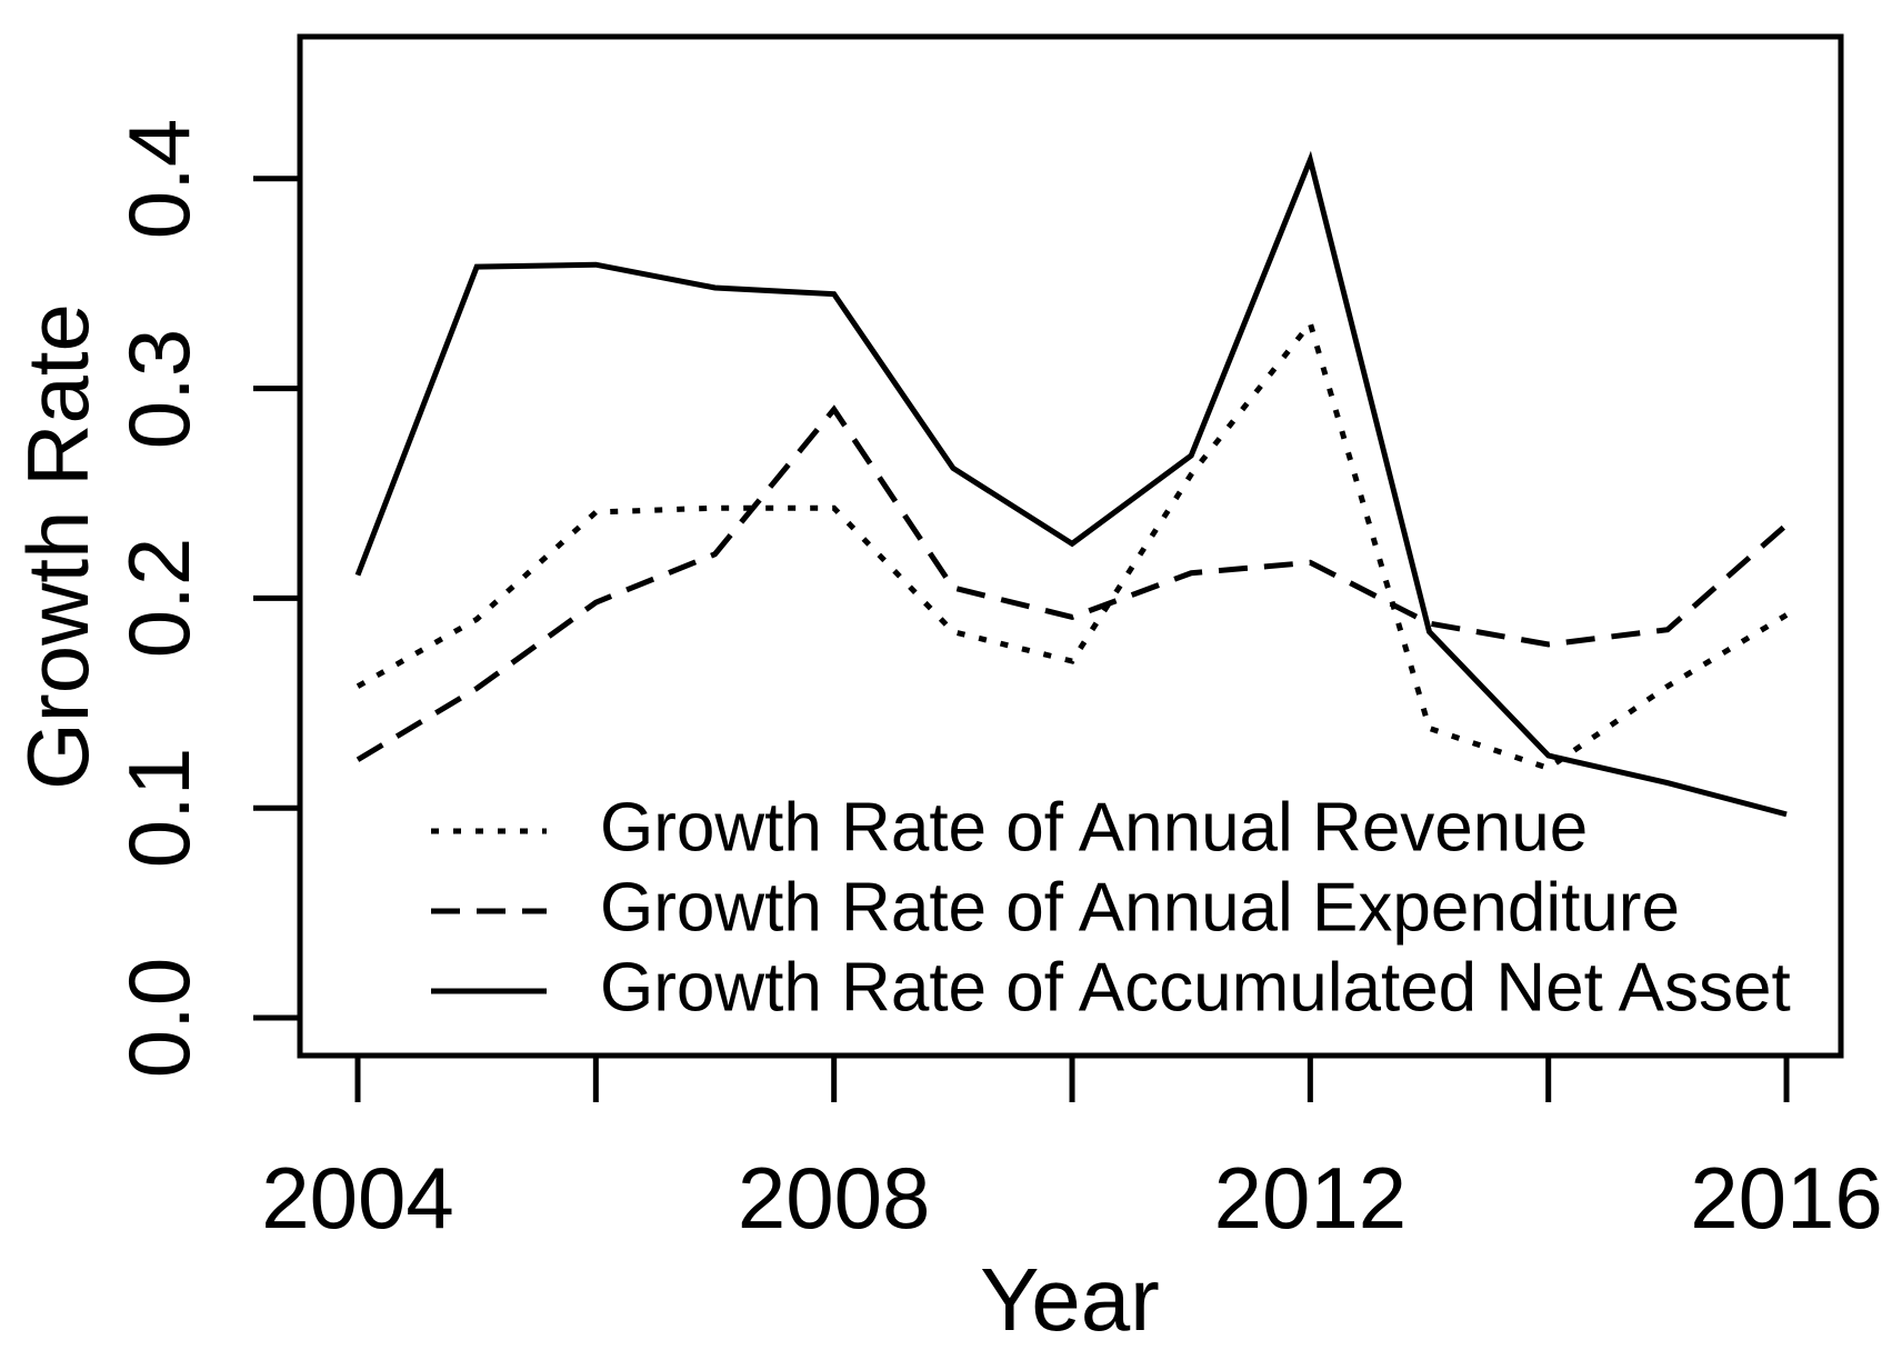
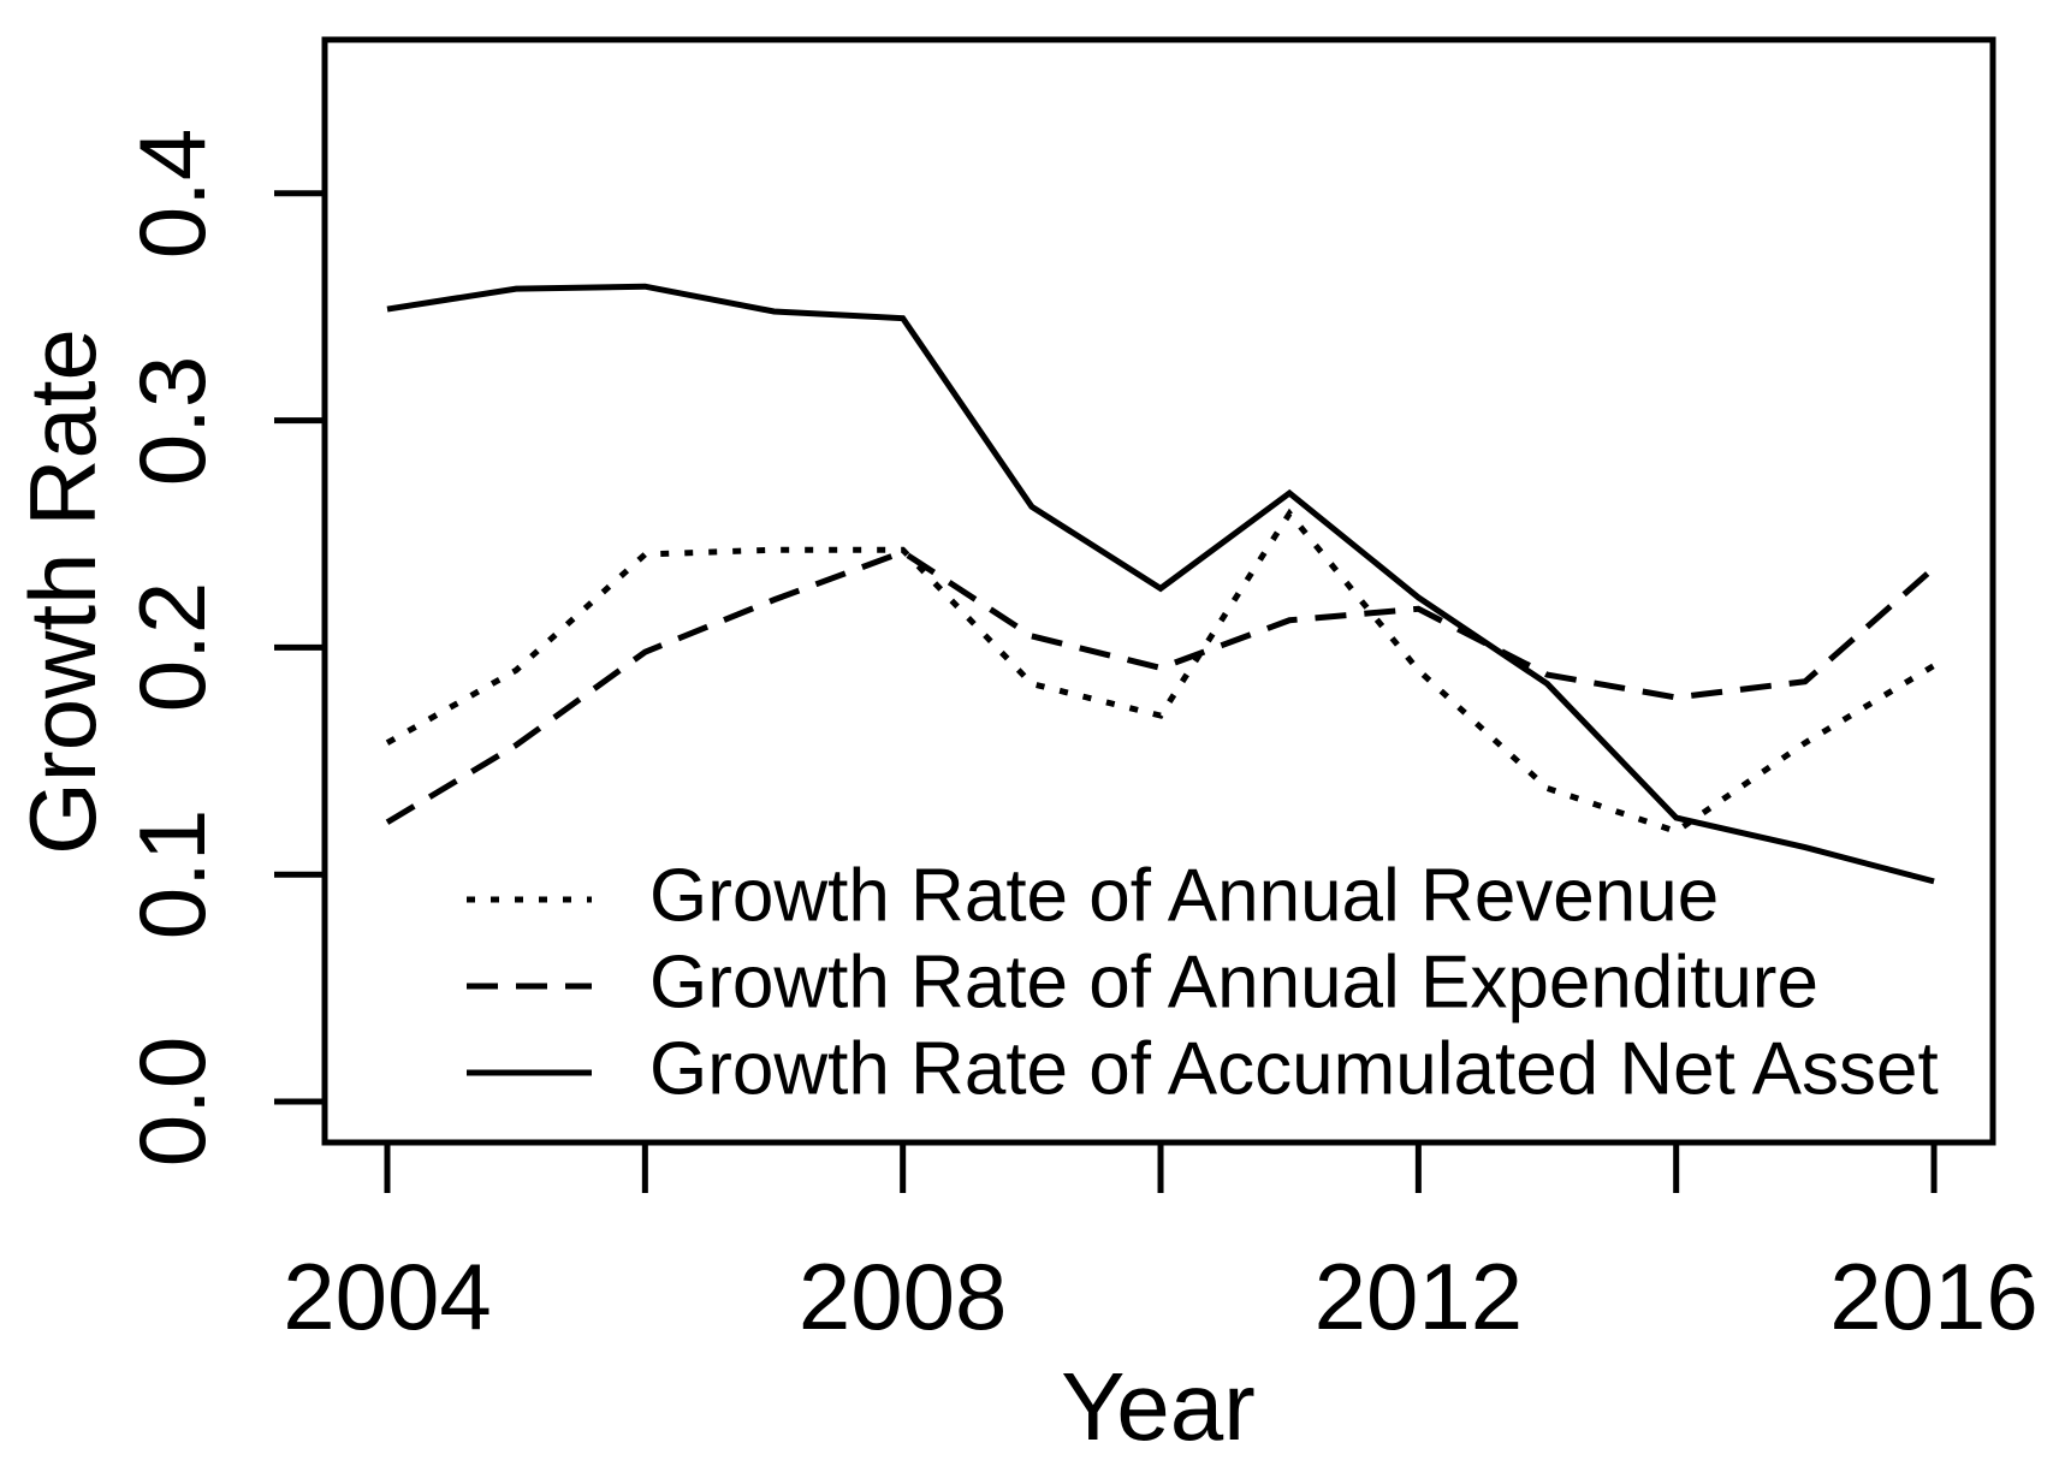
Growth Rate of Accumulated Net Asset/2004: 0.211 -> 0.349
Growth Rate of Annual Expenditure/2008: 0.290 -> 0.242
Growth Rate of Annual Revenue/2012: 0.331 -> 0.190
Growth Rate of Accumulated Net Asset/2012: 0.409 -> 0.222
